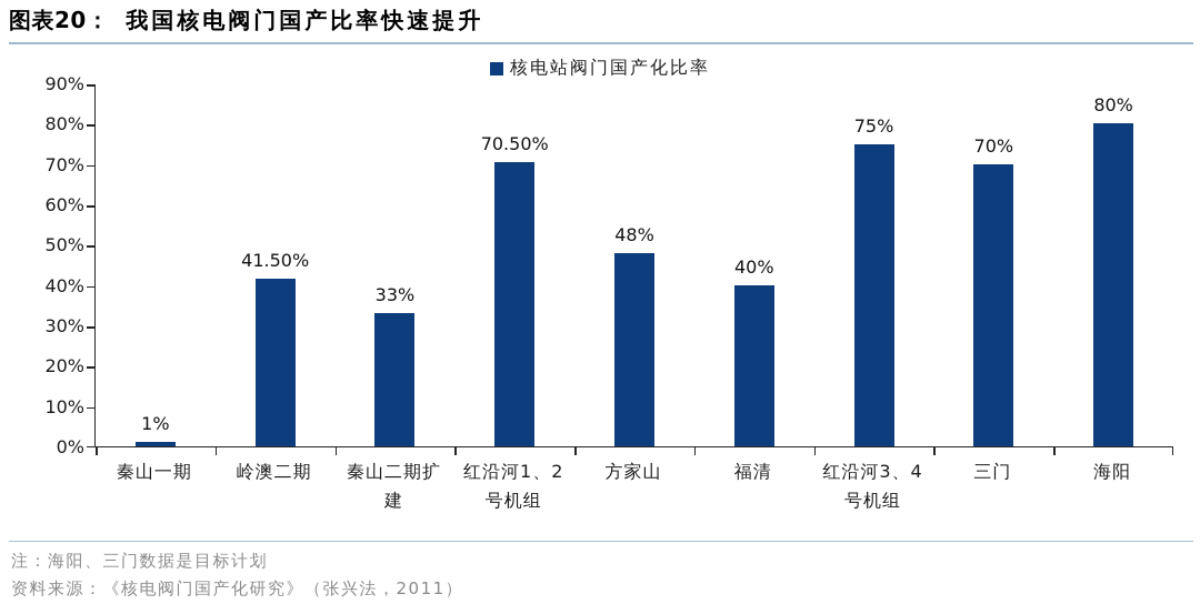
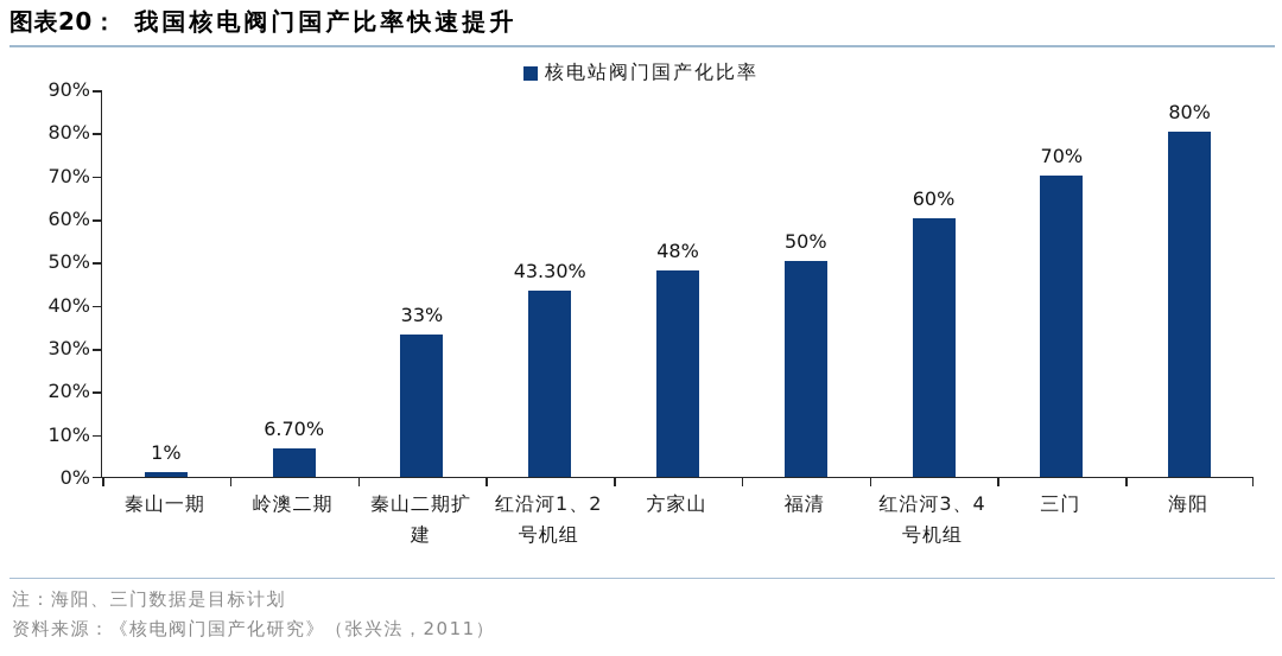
岭澳二期: 41.50% -> 6.70%
红沿河1、2 号机组: 70.50% -> 43.30%
福清: 40% -> 50%
红沿河3、4 号机组: 75% -> 60%
